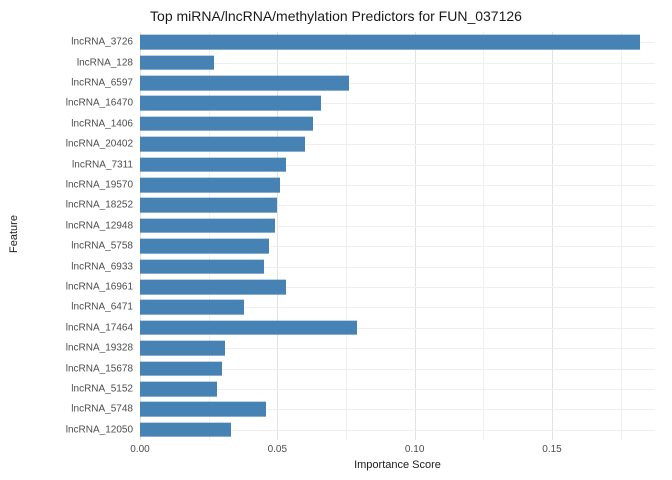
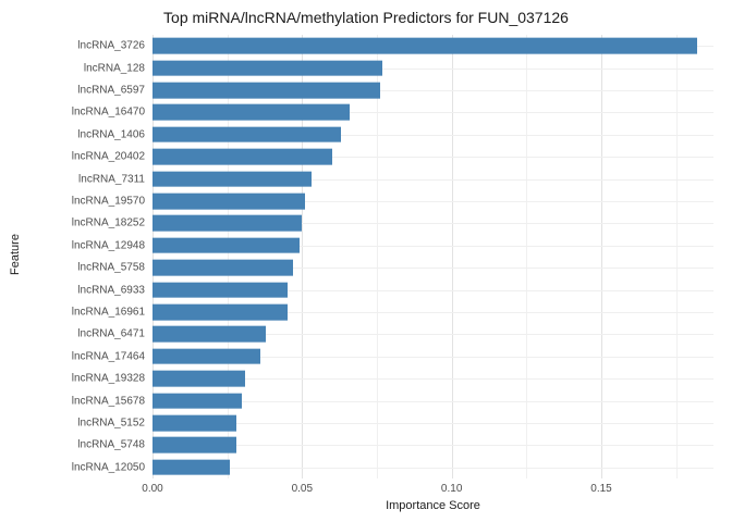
lncRNA_128: 0.027 -> 0.077
lncRNA_16961: 0.053 -> 0.045
lncRNA_17464: 0.079 -> 0.036
lncRNA_5748: 0.046 -> 0.028
lncRNA_12050: 0.033 -> 0.026
